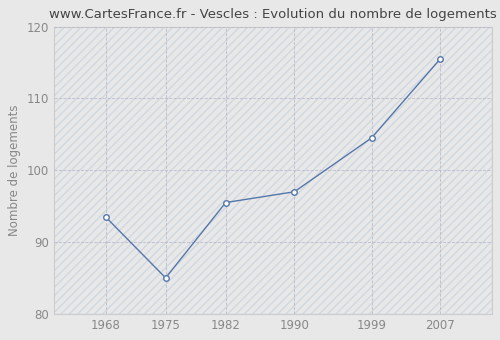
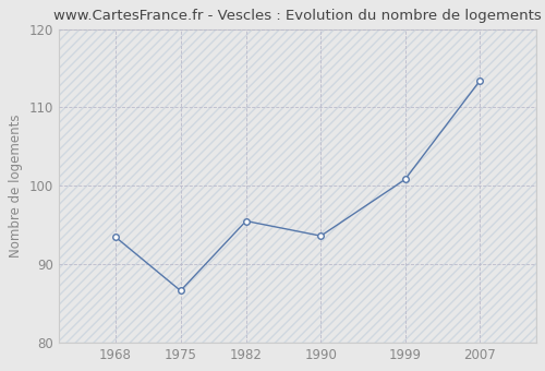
1975: 85.0 -> 86.6
1990: 97.0 -> 93.6
1999: 104.5 -> 100.8
2007: 115.5 -> 113.4
